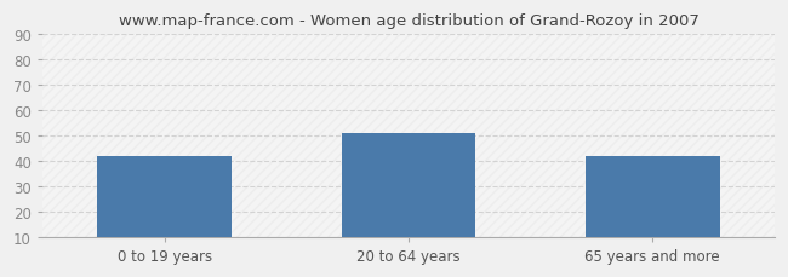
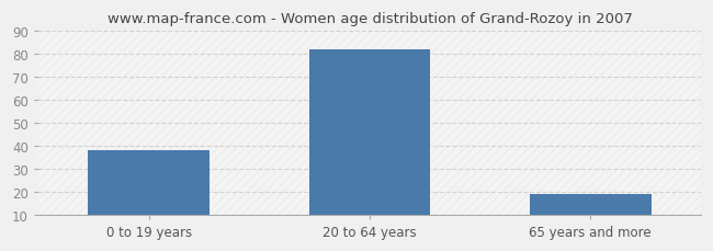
0 to 19 years: 42 -> 38
20 to 64 years: 51 -> 82
65 years and more: 42 -> 19
